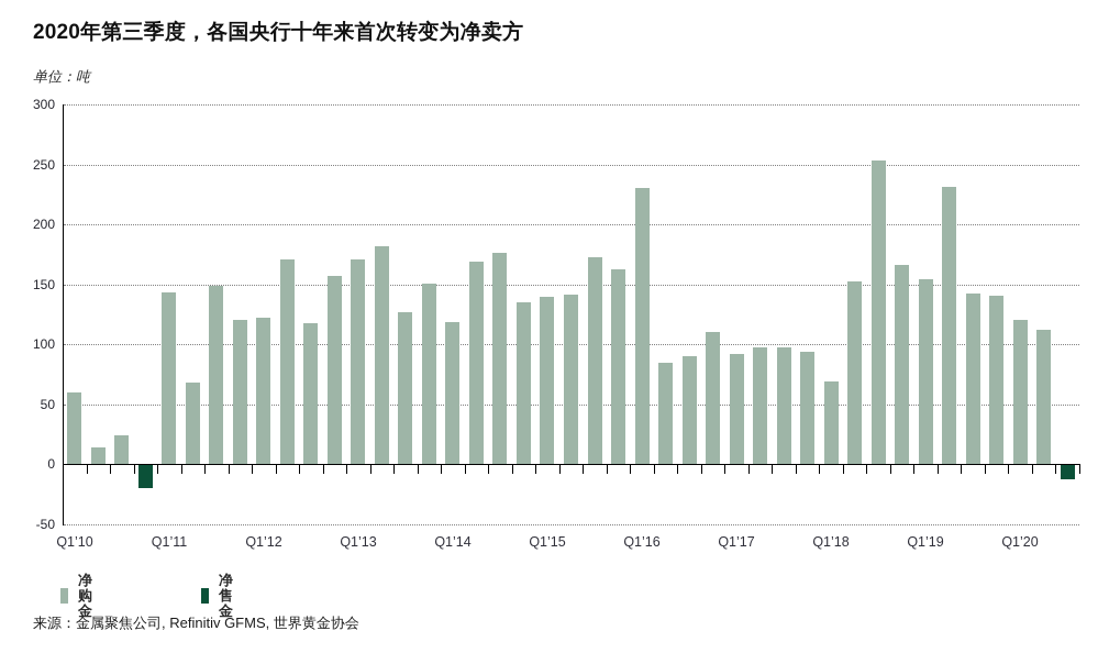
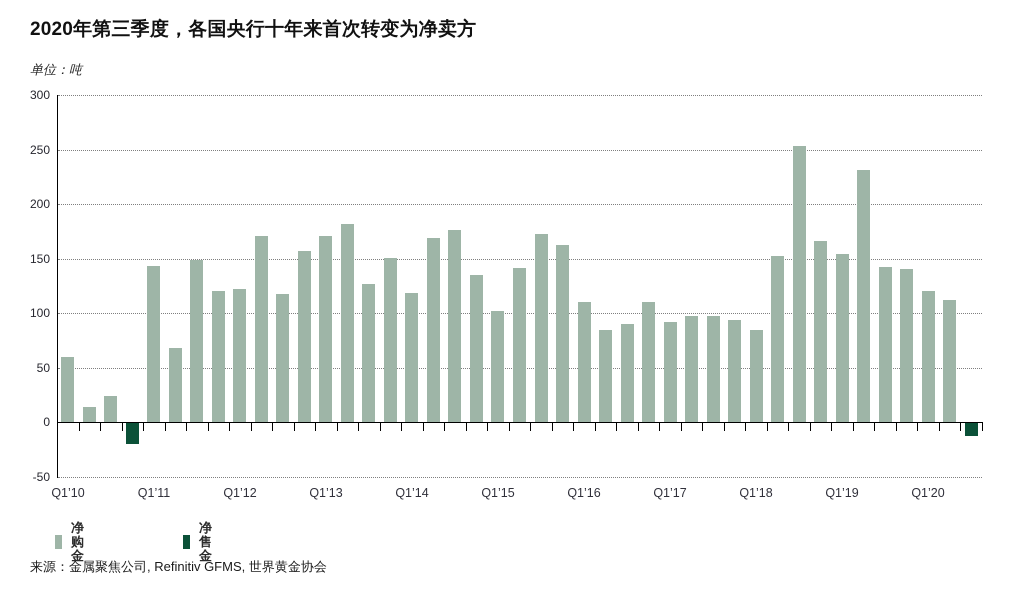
Q1’15: 139 -> 102
Q1’16: 230 -> 110
Q1’18: 69 -> 84
